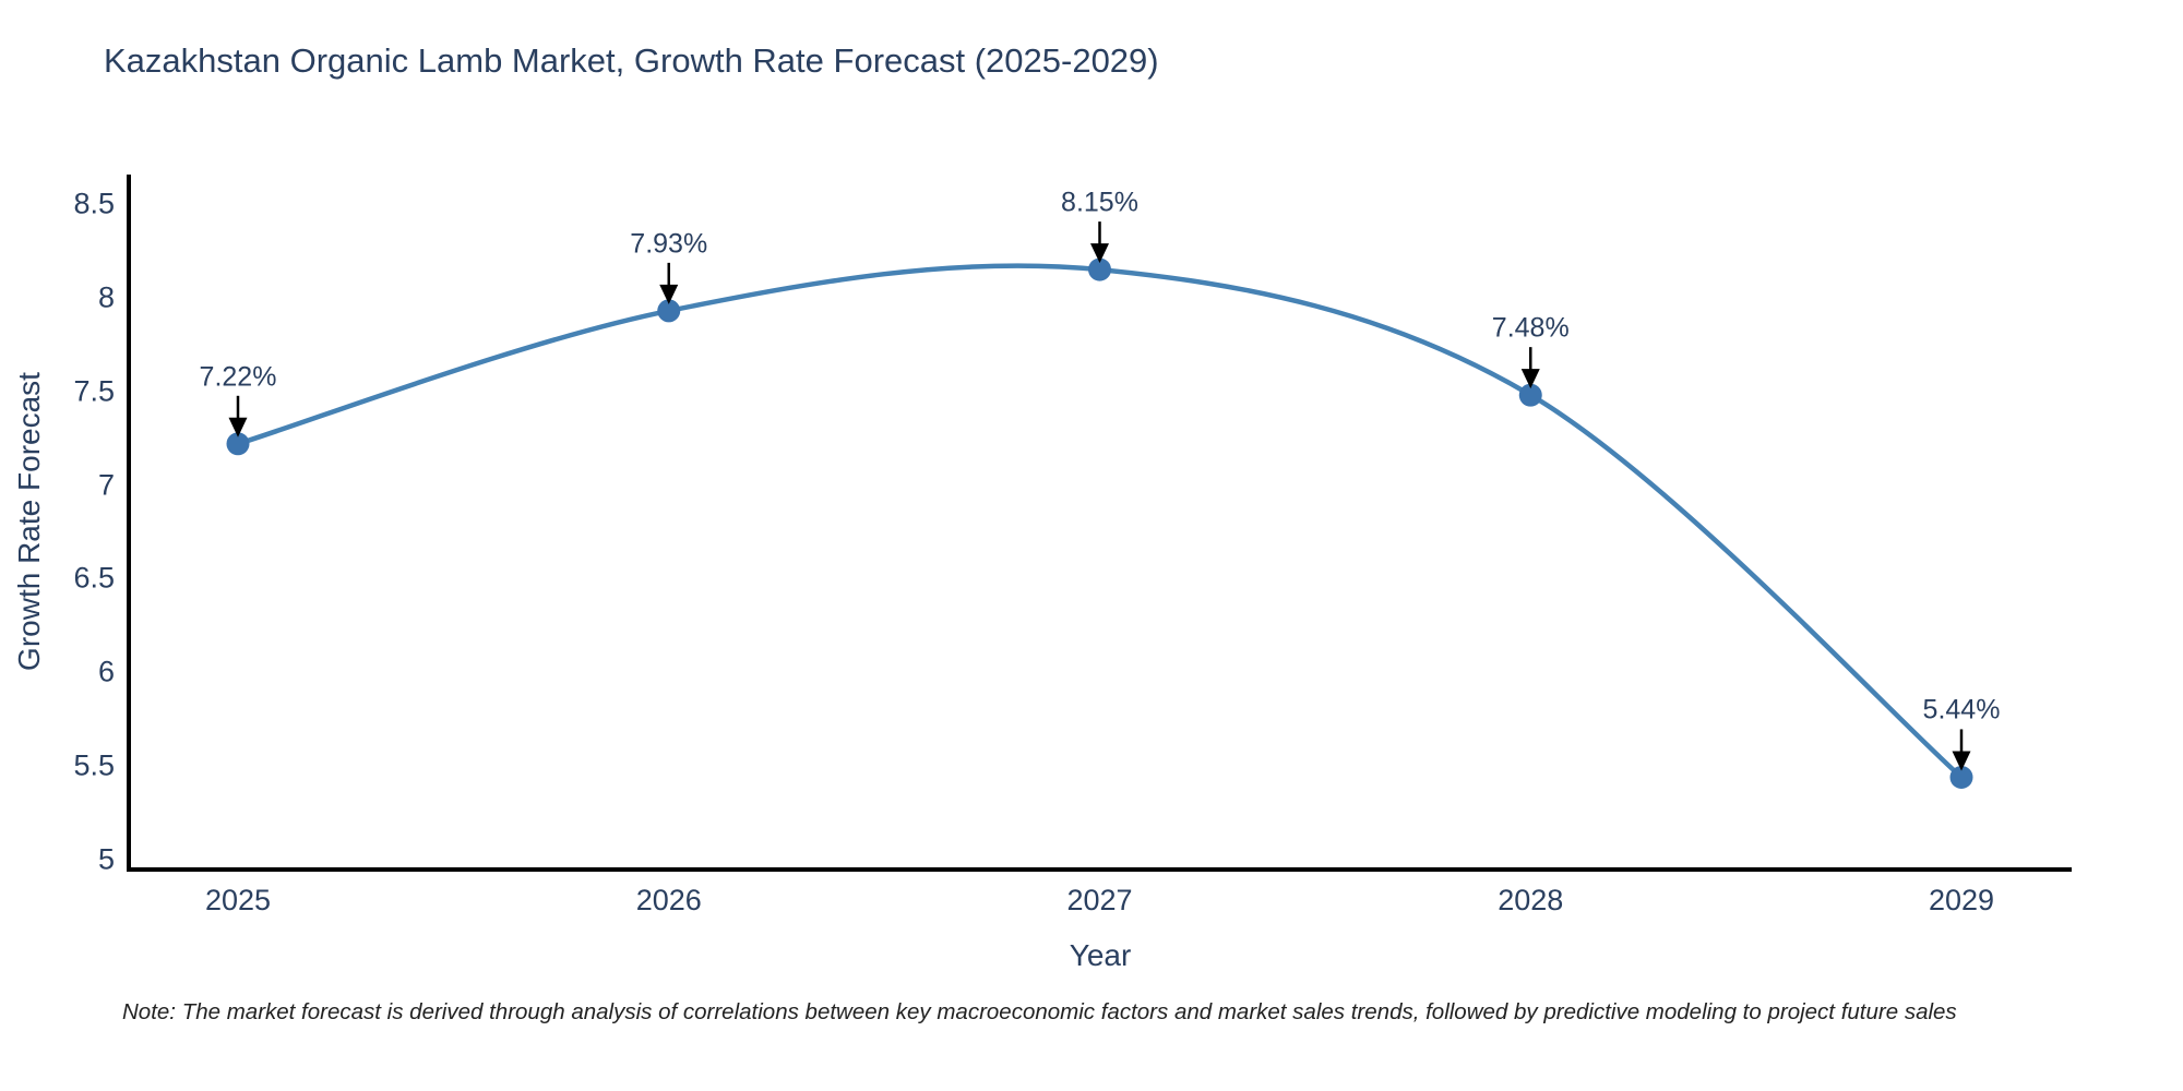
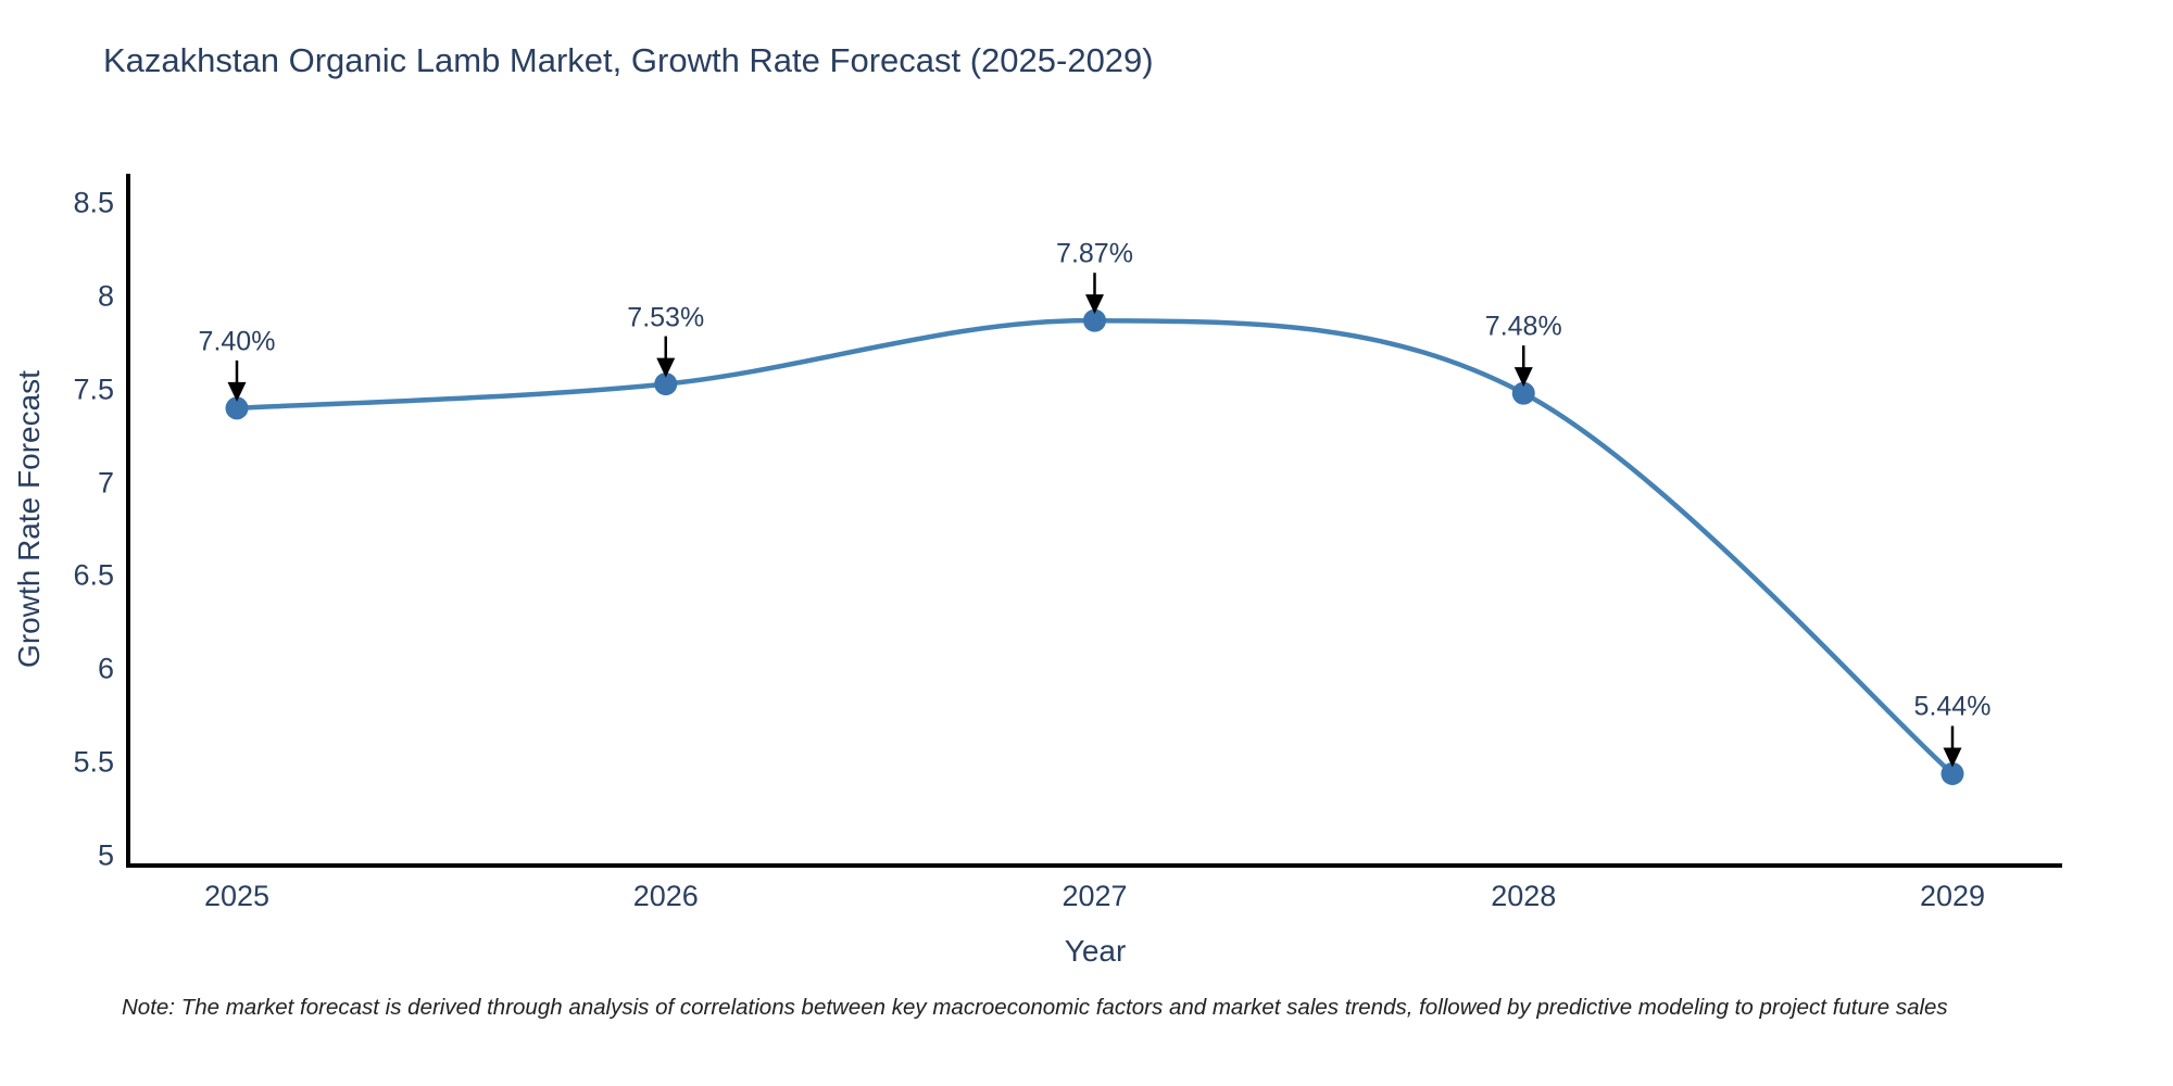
2025: 7.22% -> 7.40%
2026: 7.93% -> 7.53%
2027: 8.15% -> 7.87%
